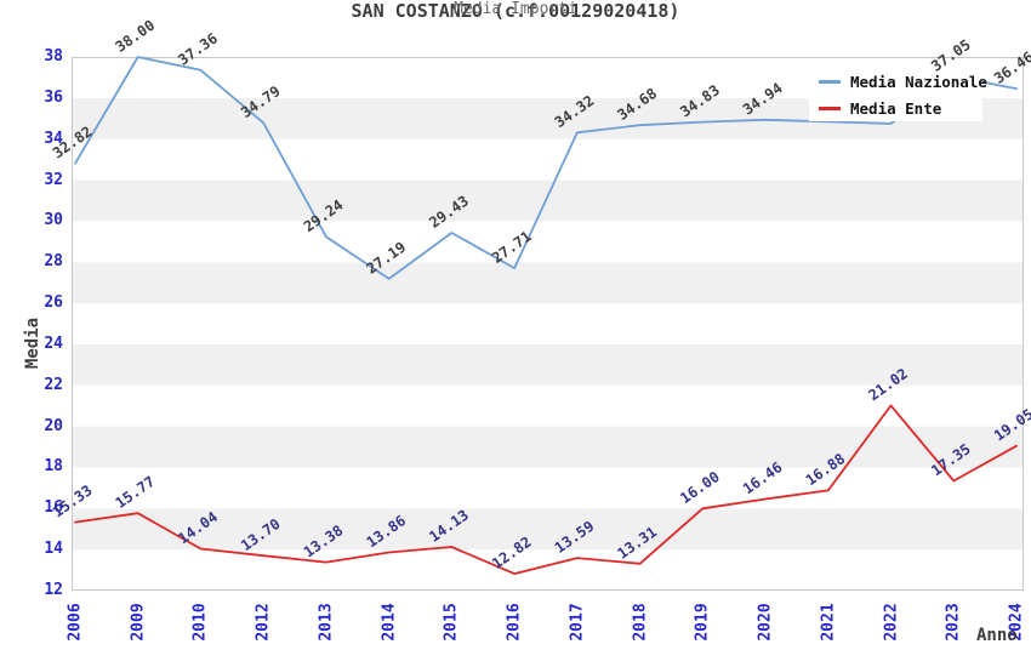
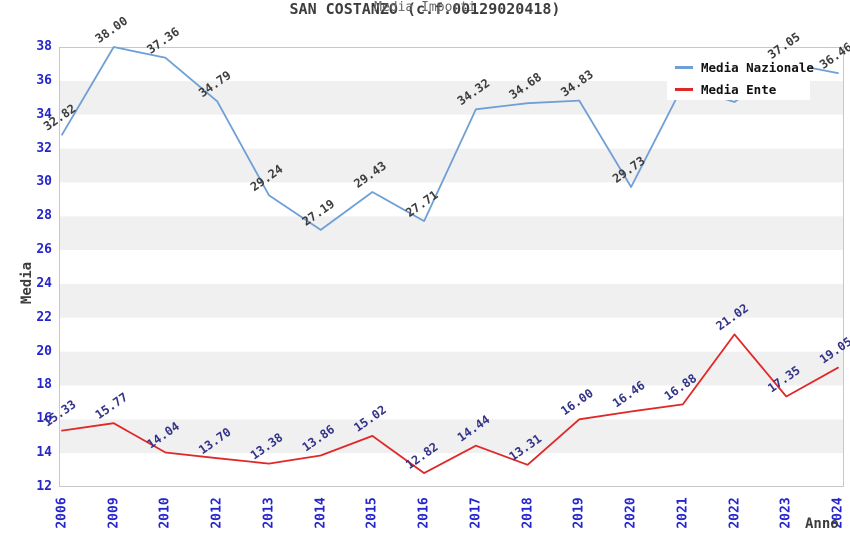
Media Ente/2015: 14.13 -> 15.02
Media Ente/2017: 13.59 -> 14.44
Media Nazionale/2020: 34.94 -> 29.73
Media Nazionale/2021: 34.9 -> 35.7
